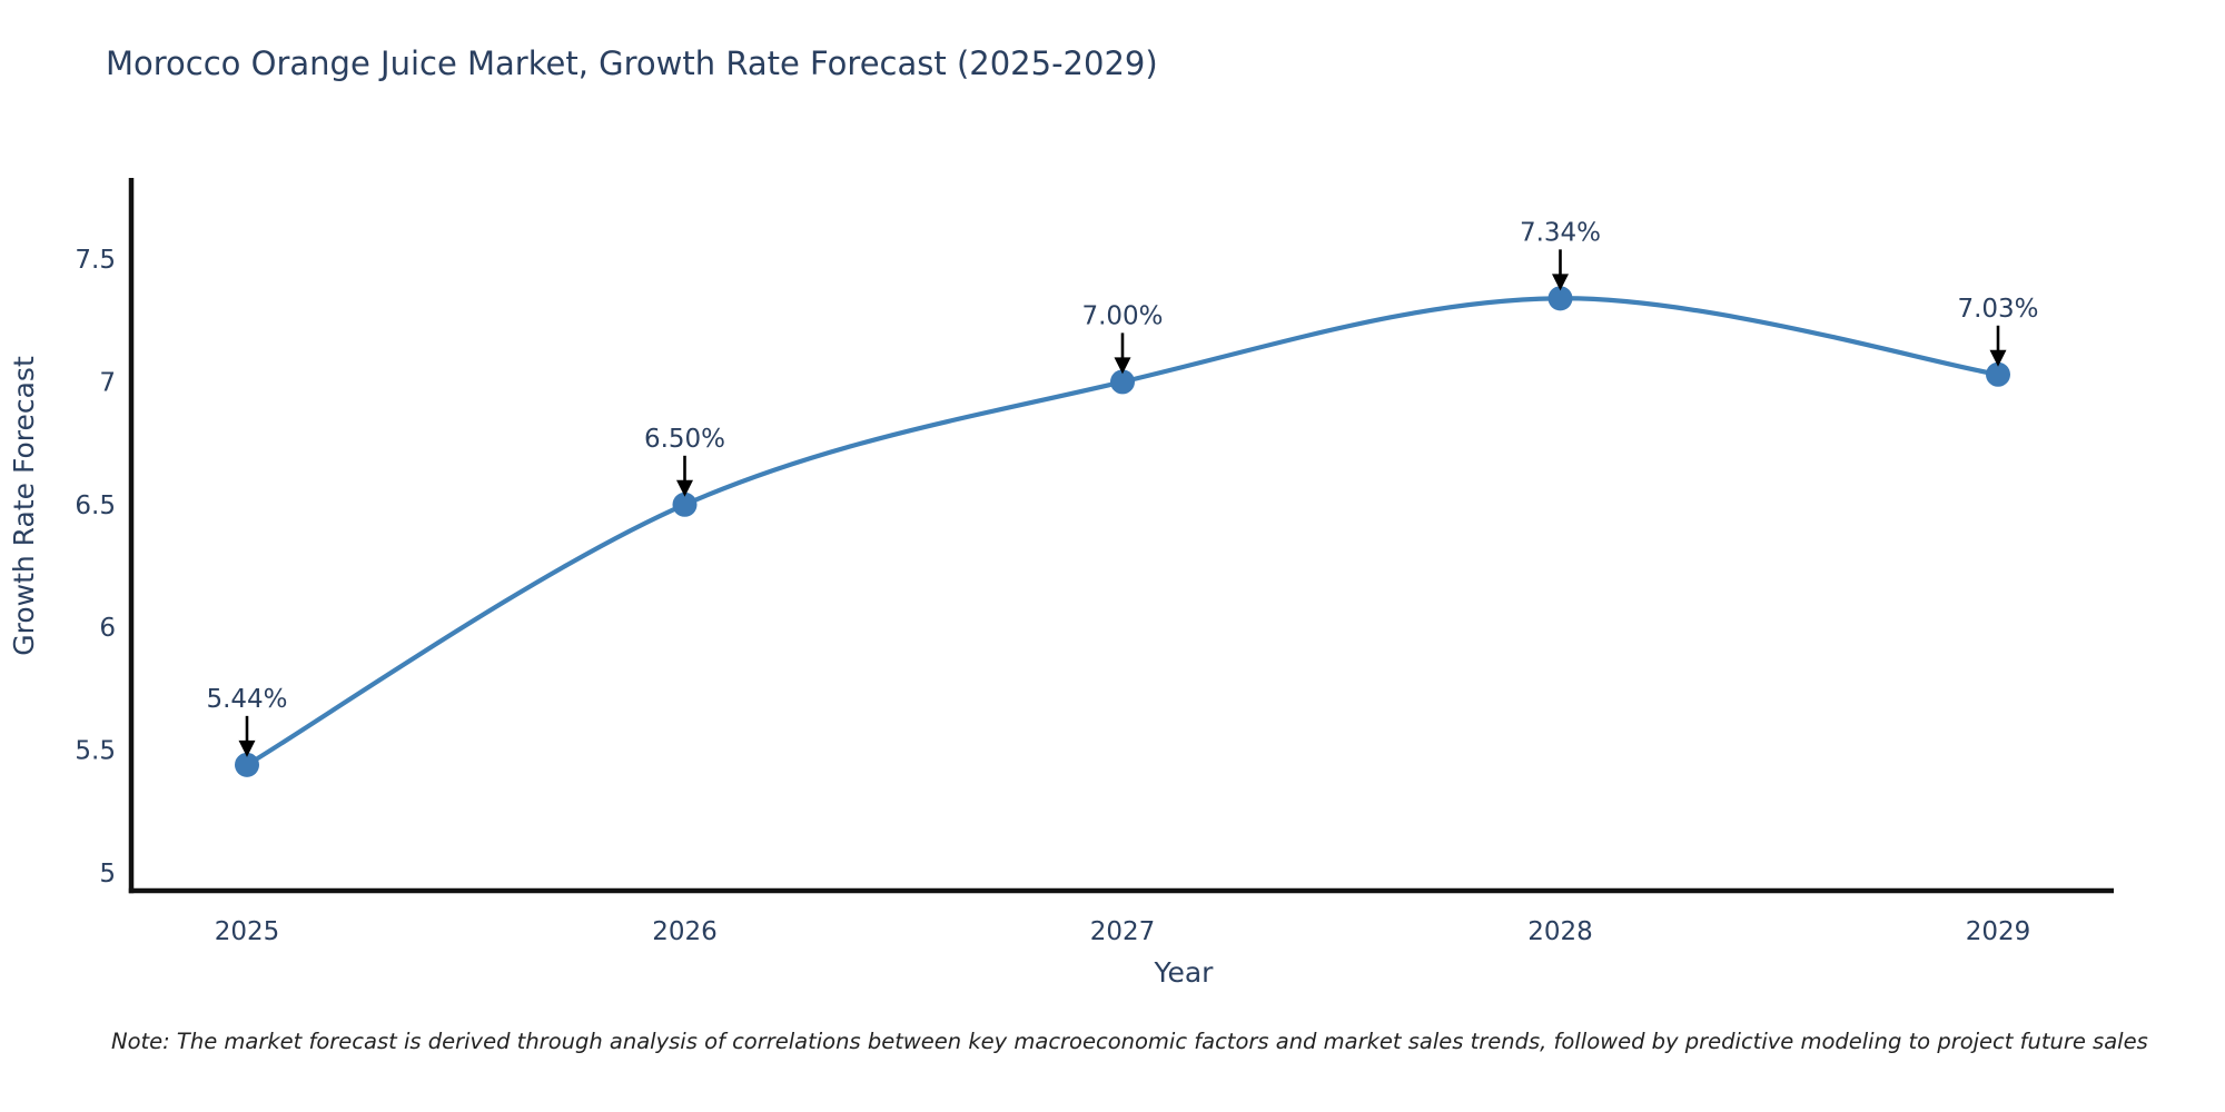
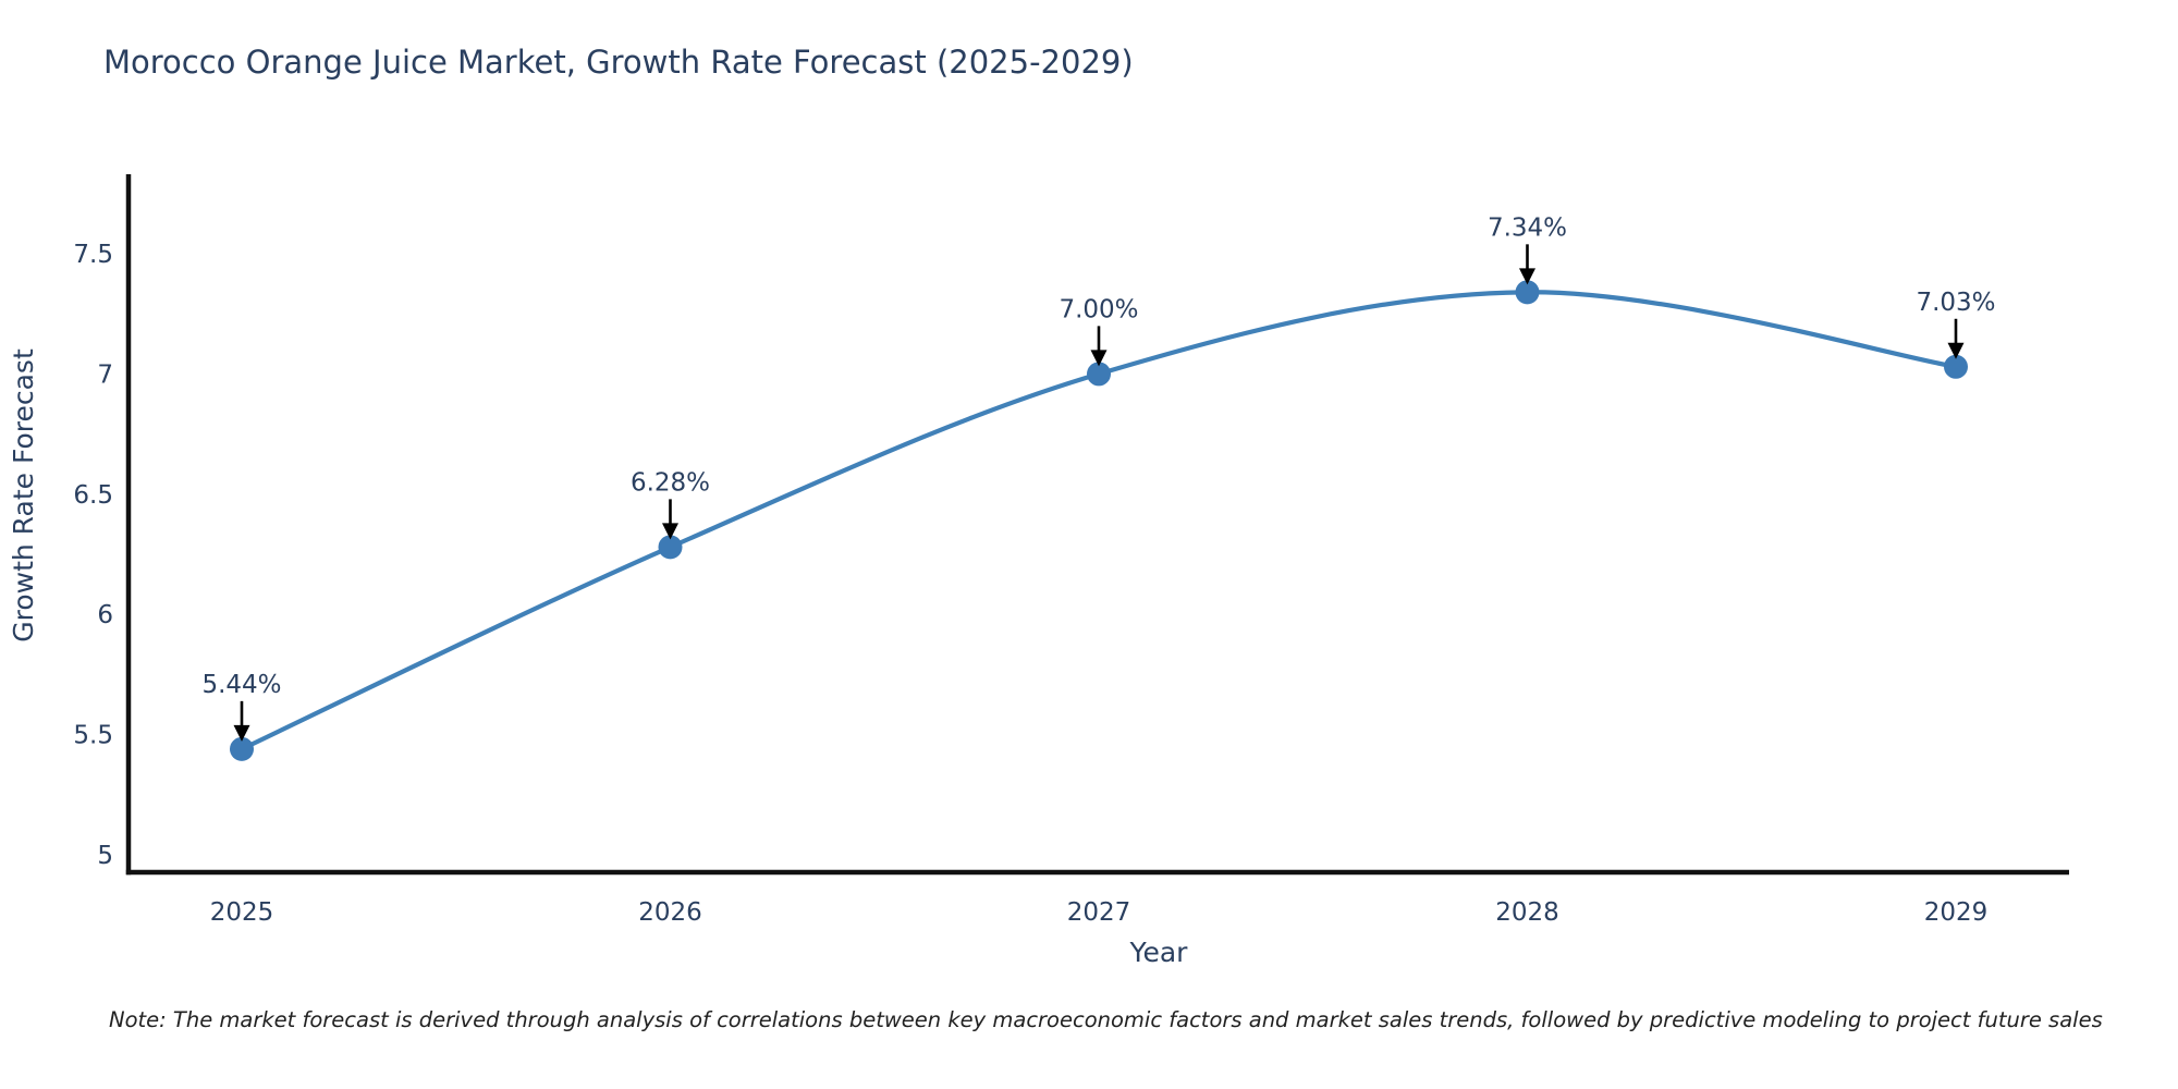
2026: 6.50% -> 6.28%
